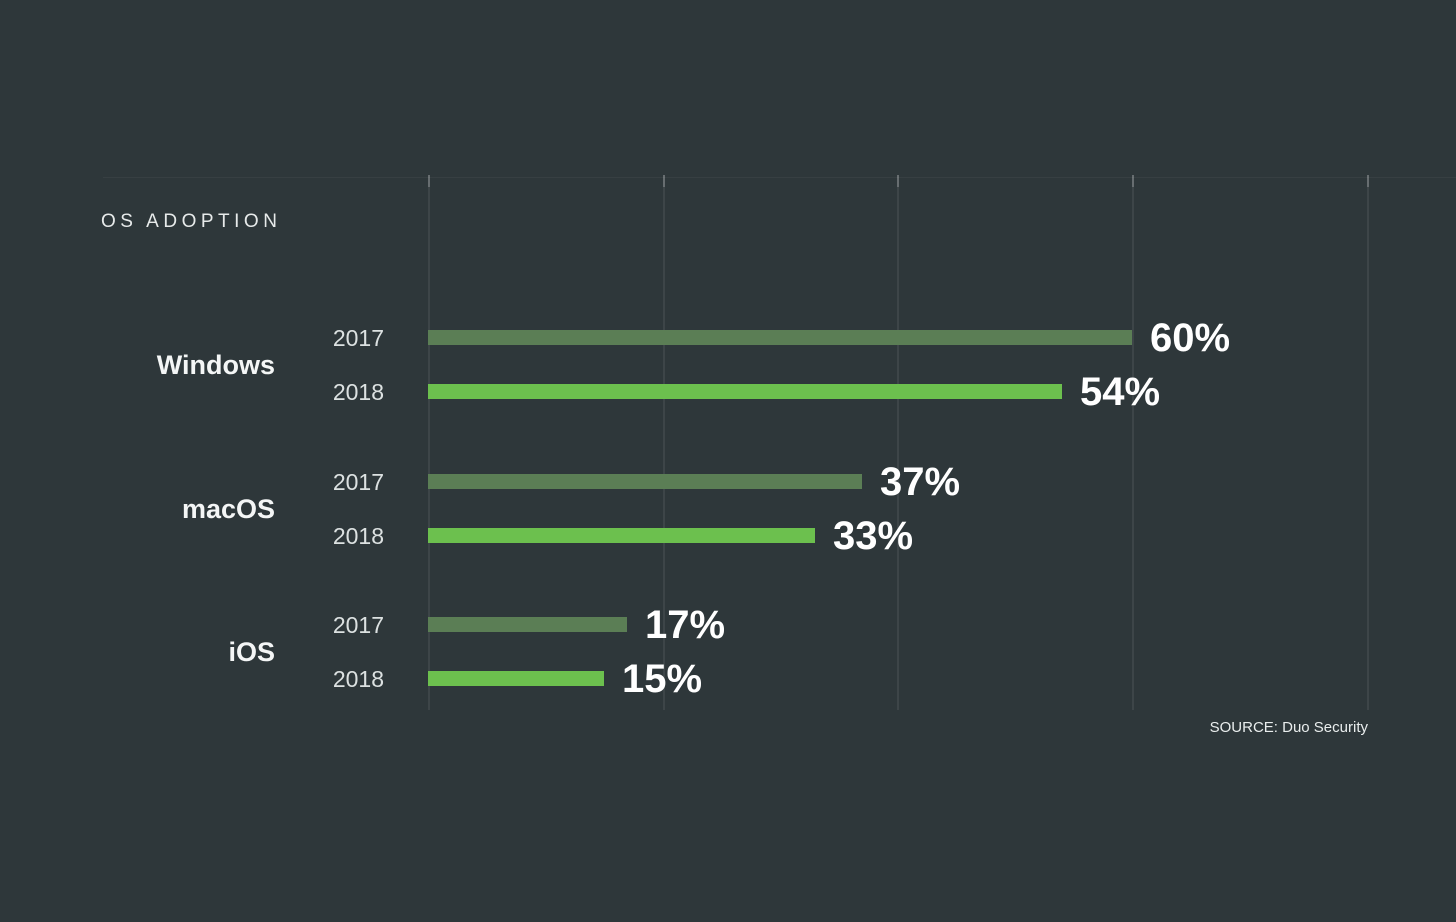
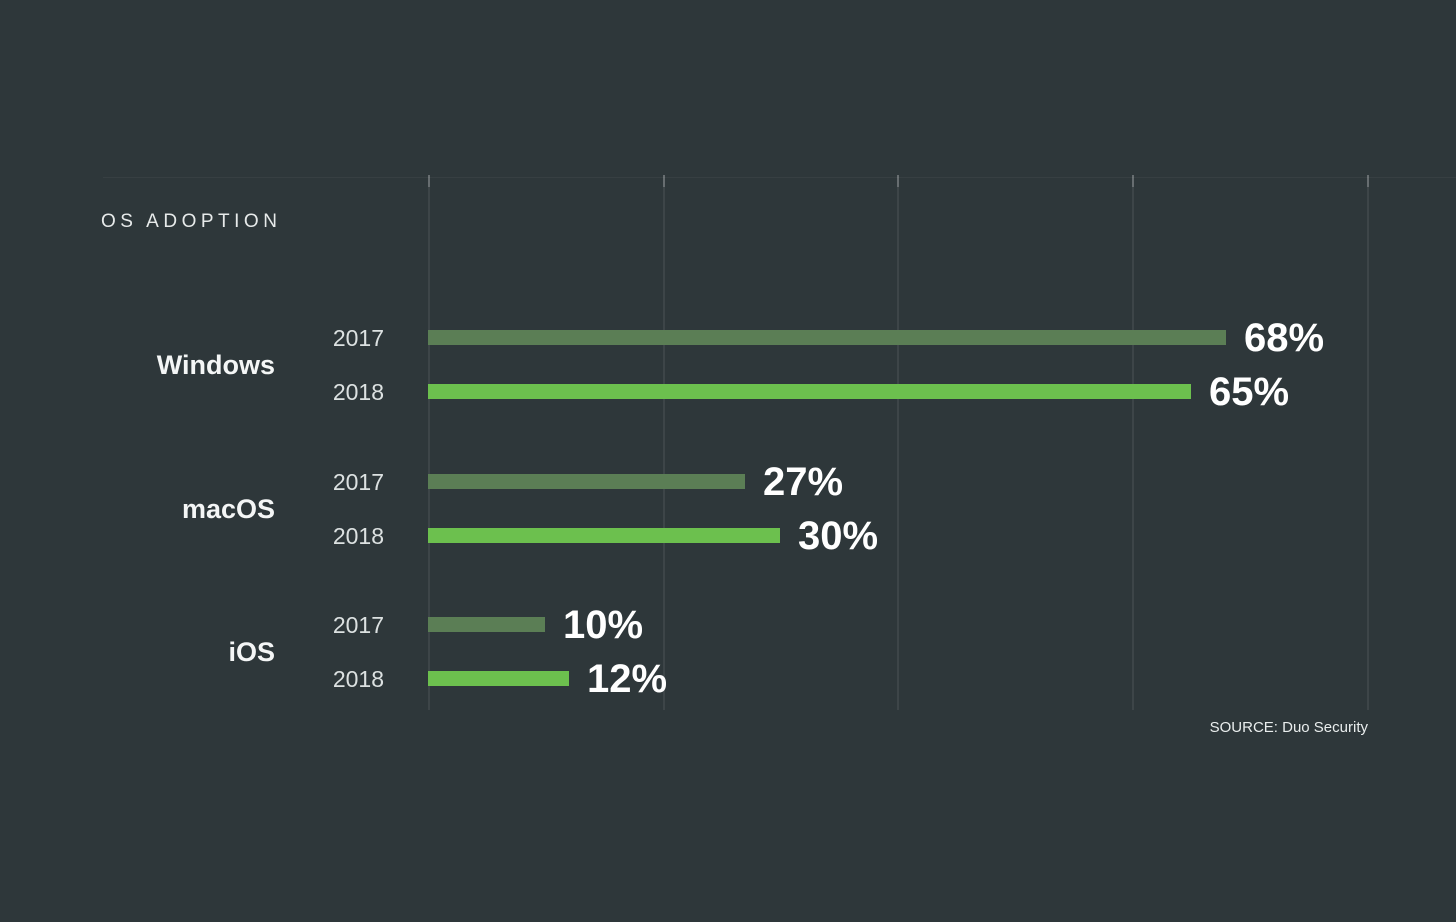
2017/Windows: 60% -> 68%
2018/Windows: 54% -> 65%
2017/macOS: 37% -> 27%
2018/macOS: 33% -> 30%
2017/iOS: 17% -> 10%
2018/iOS: 15% -> 12%
